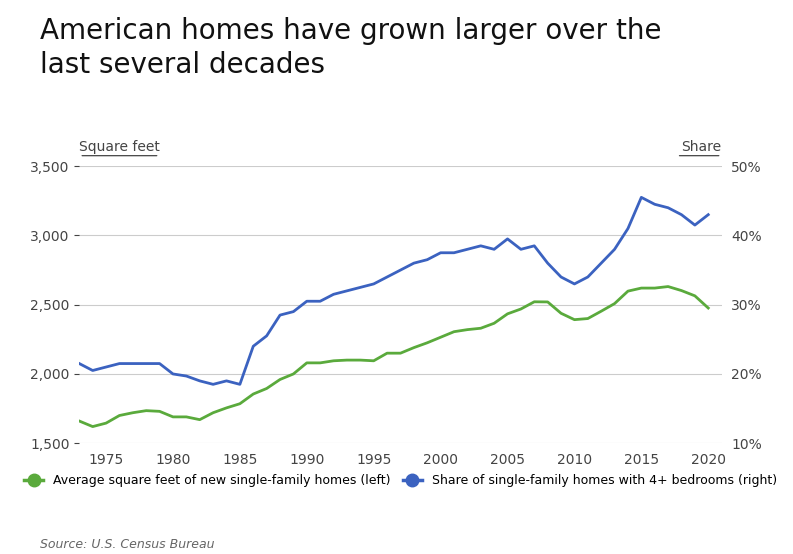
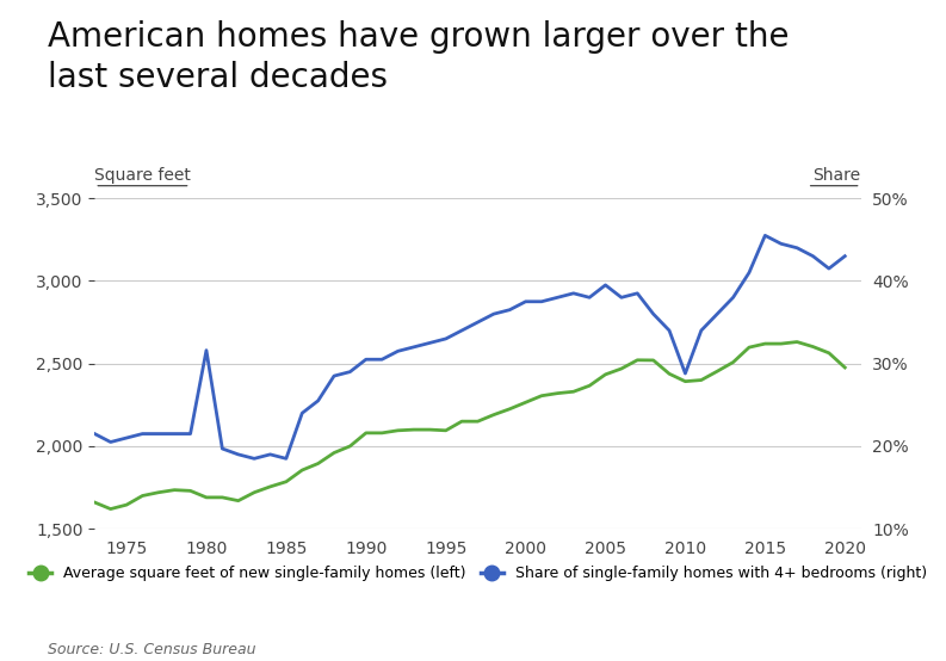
Share of single-family homes with 4+ bedrooms (right)/1980: 20.0% -> 31.6%
Share of single-family homes with 4+ bedrooms (right)/2010: 33.0% -> 28.8%
